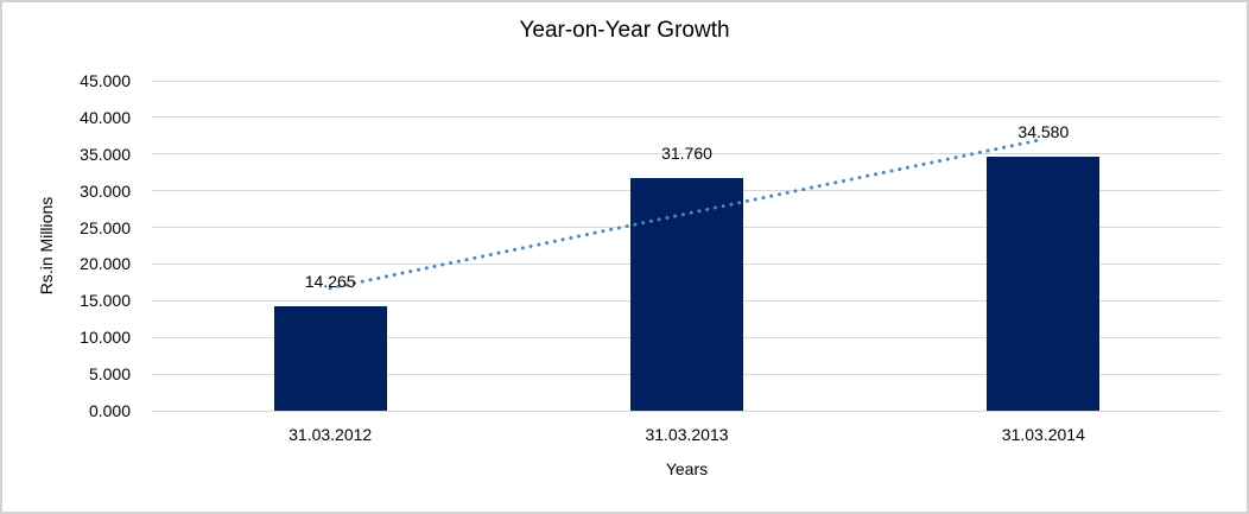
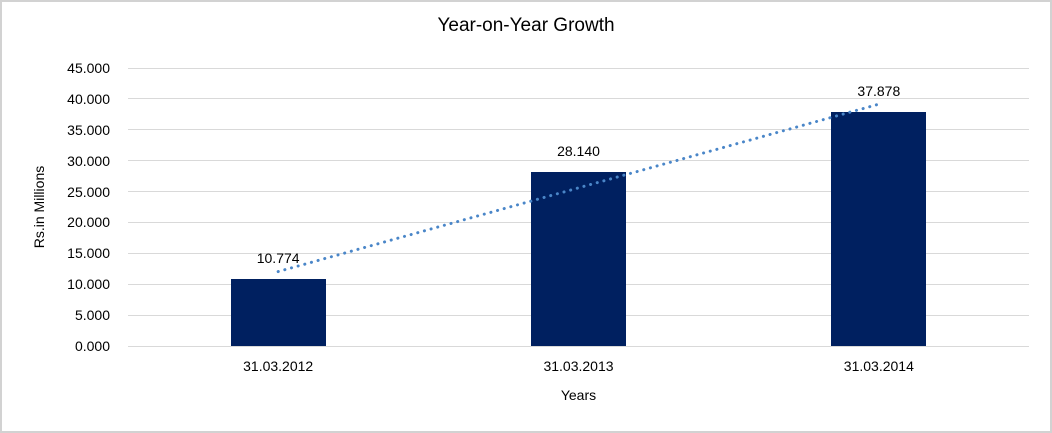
31.03.2012: 14.265 -> 10.774
31.03.2013: 31.760 -> 28.140
31.03.2014: 34.580 -> 37.878
